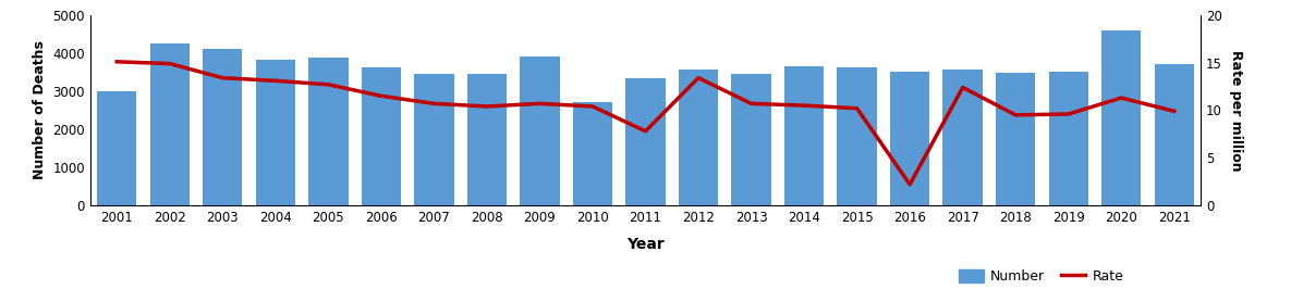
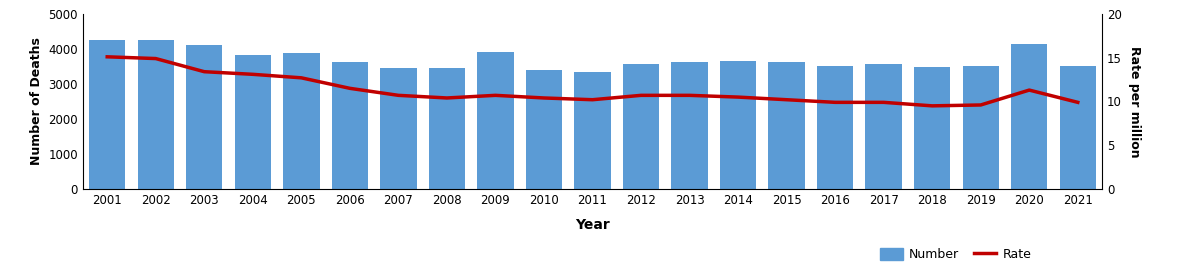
Number/2001: 3000 -> 4270
Number/2010: 2700 -> 3400
Rate/2011: 7.8 -> 10.2
Rate/2012: 13.4 -> 10.7
Number/2013: 3450 -> 3630
Rate/2016: 2.2 -> 9.9
Rate/2017: 12.4 -> 9.9
Number/2020: 4600 -> 4140
Number/2021: 3700 -> 3520
